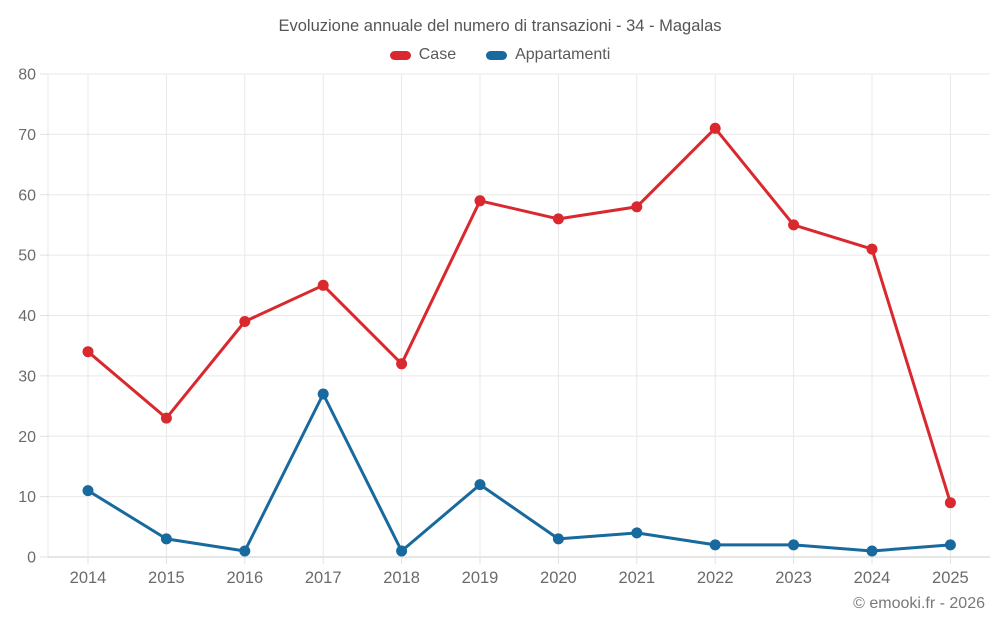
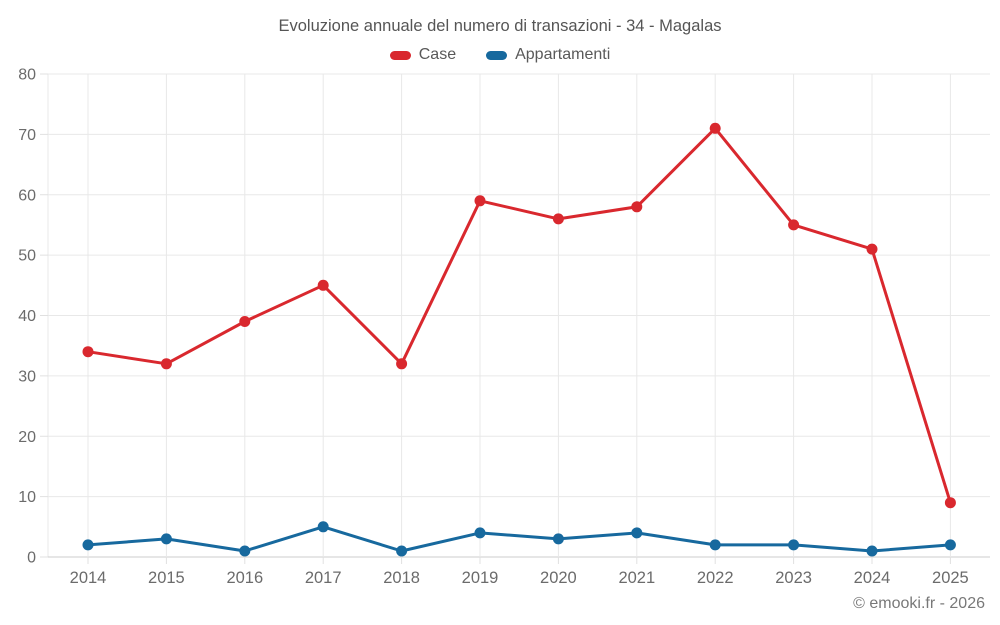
Appartamenti/2014: 11 -> 2
Case/2015: 23 -> 32
Appartamenti/2017: 27 -> 5
Appartamenti/2019: 12 -> 4
